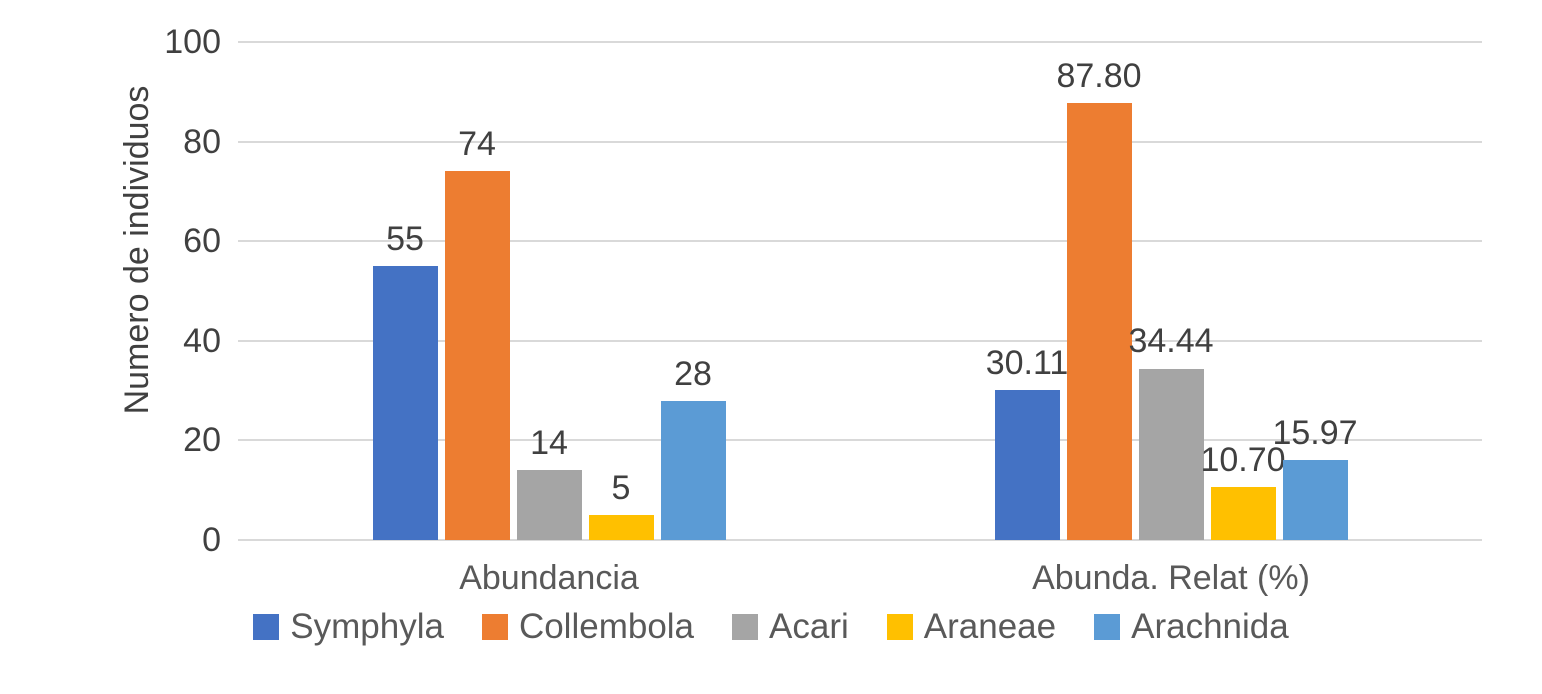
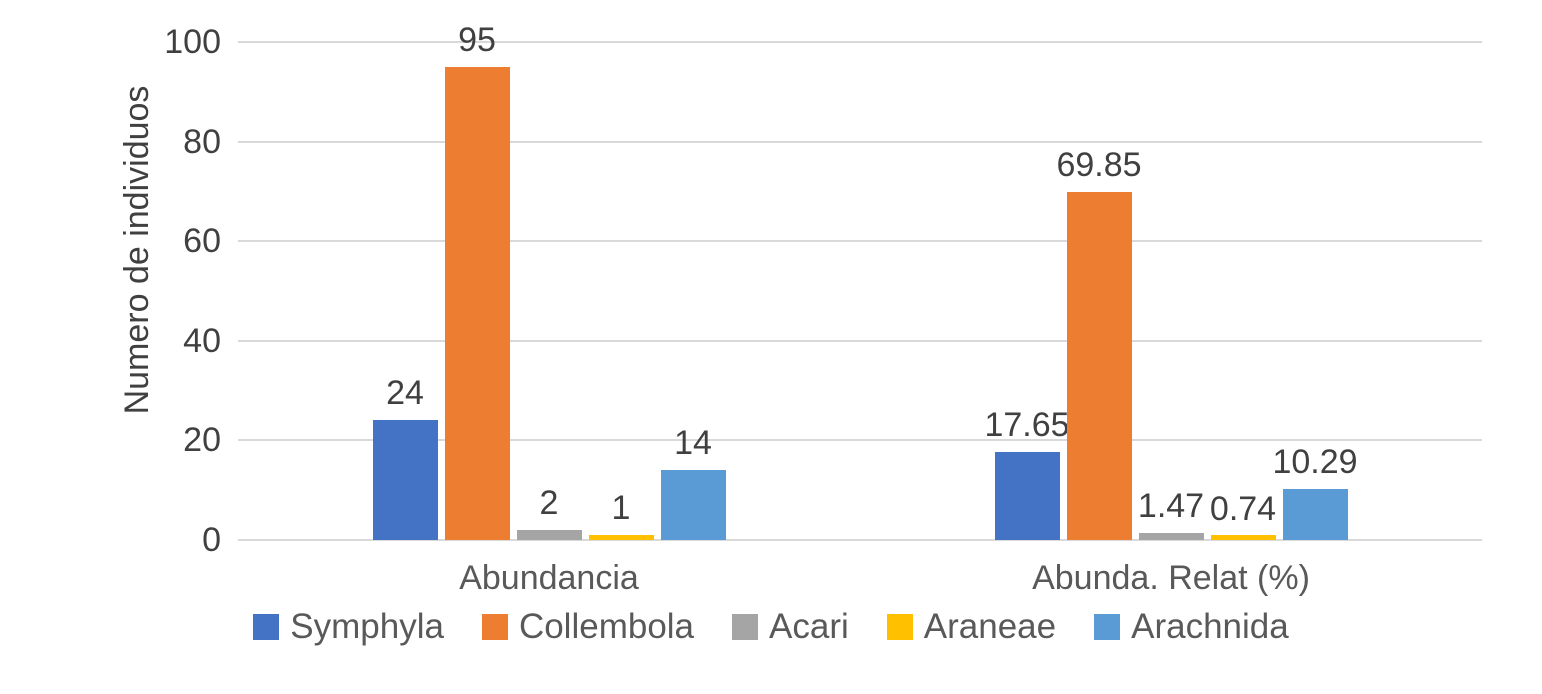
Symphyla/Abundancia: 55 -> 24
Collembola/Abundancia: 74 -> 95
Acari/Abundancia: 14 -> 2
Araneae/Abundancia: 5 -> 1
Arachnida/Abundancia: 28 -> 14
Symphyla/Abunda. Relat (%): 30.11 -> 17.65
Collembola/Abunda. Relat (%): 87.80 -> 69.85
Acari/Abunda. Relat (%): 34.44 -> 1.47
Araneae/Abunda. Relat (%): 10.70 -> 0.74
Arachnida/Abunda. Relat (%): 15.97 -> 10.29
